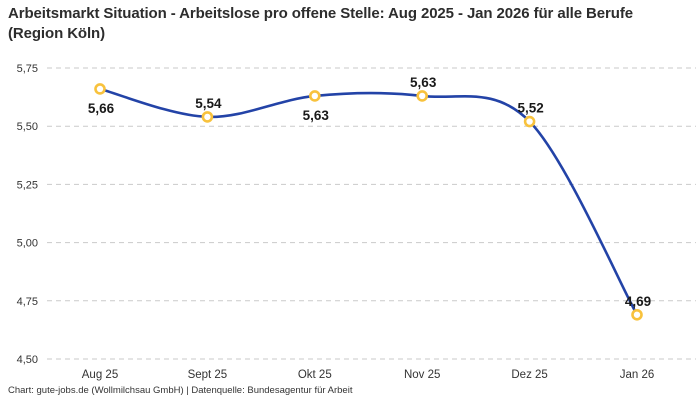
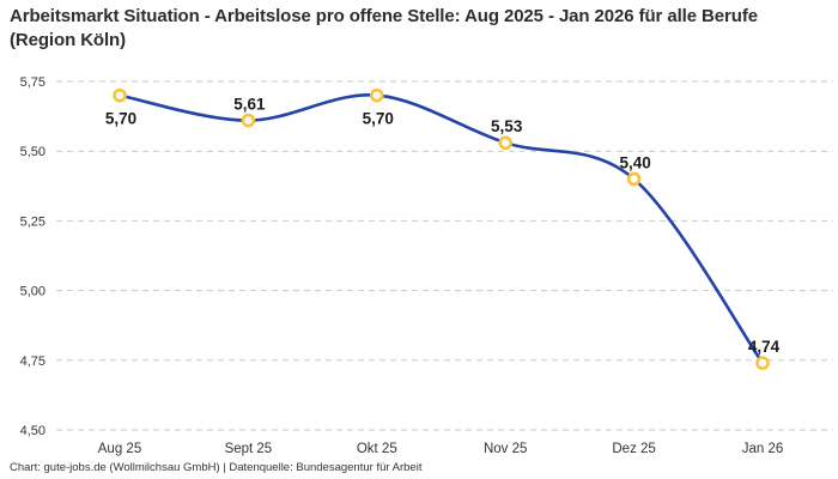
Aug 25: 5,66 -> 5,70
Sept 25: 5,54 -> 5,61
Okt 25: 5,63 -> 5,70
Nov 25: 5,63 -> 5,53
Dez 25: 5,52 -> 5,40
Jan 26: 4,69 -> 4,74
